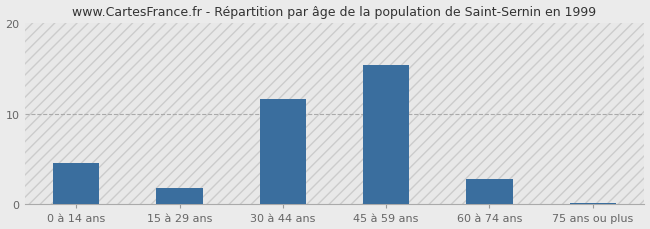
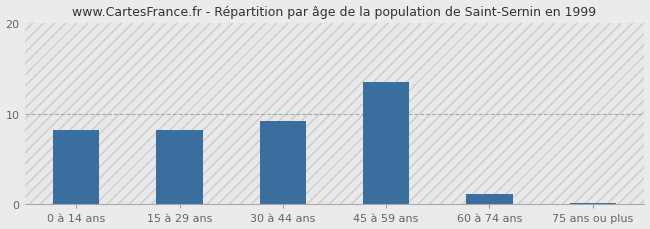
0 à 14 ans: 4.6 -> 8.2
15 à 29 ans: 1.8 -> 8.2
30 à 44 ans: 11.6 -> 9.2
45 à 59 ans: 15.4 -> 13.5
60 à 74 ans: 2.8 -> 1.2
